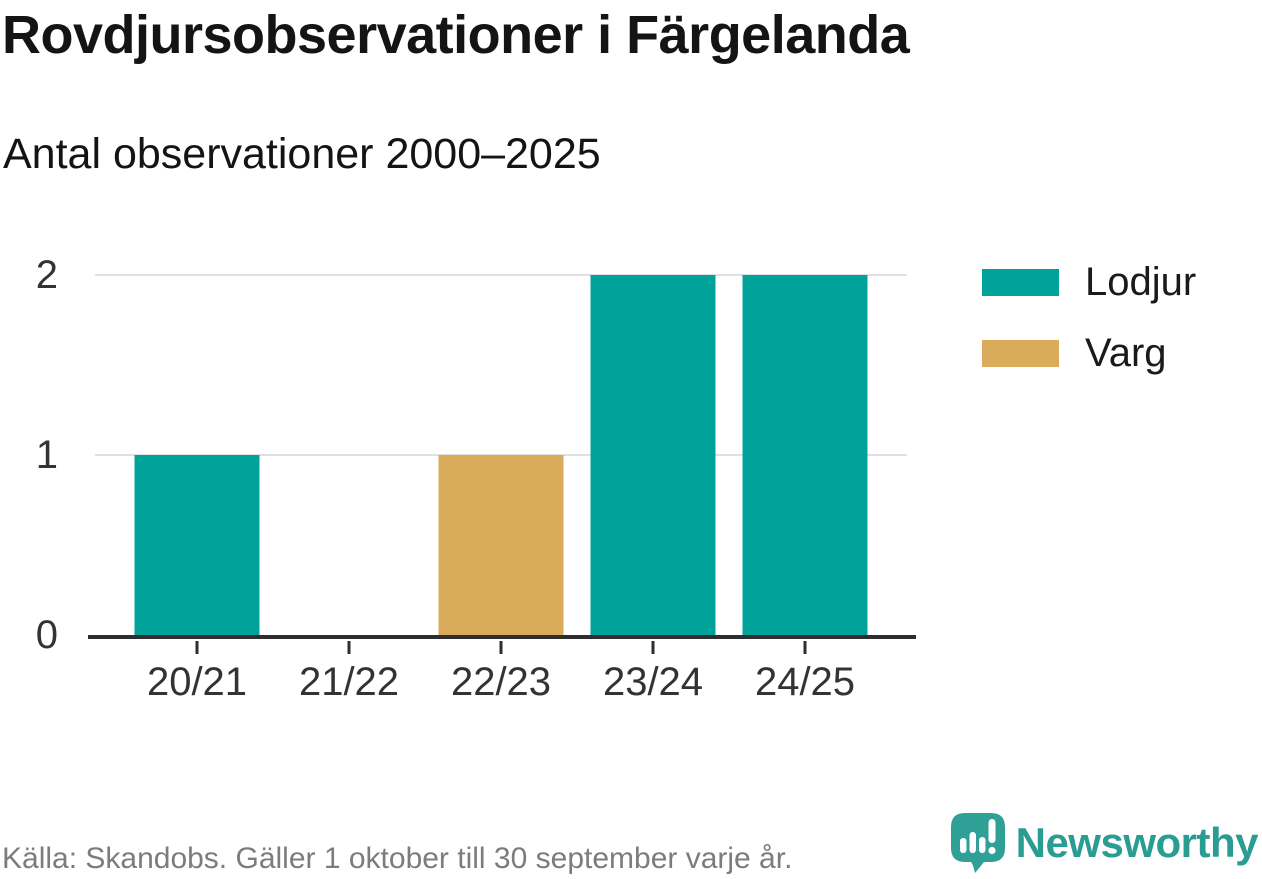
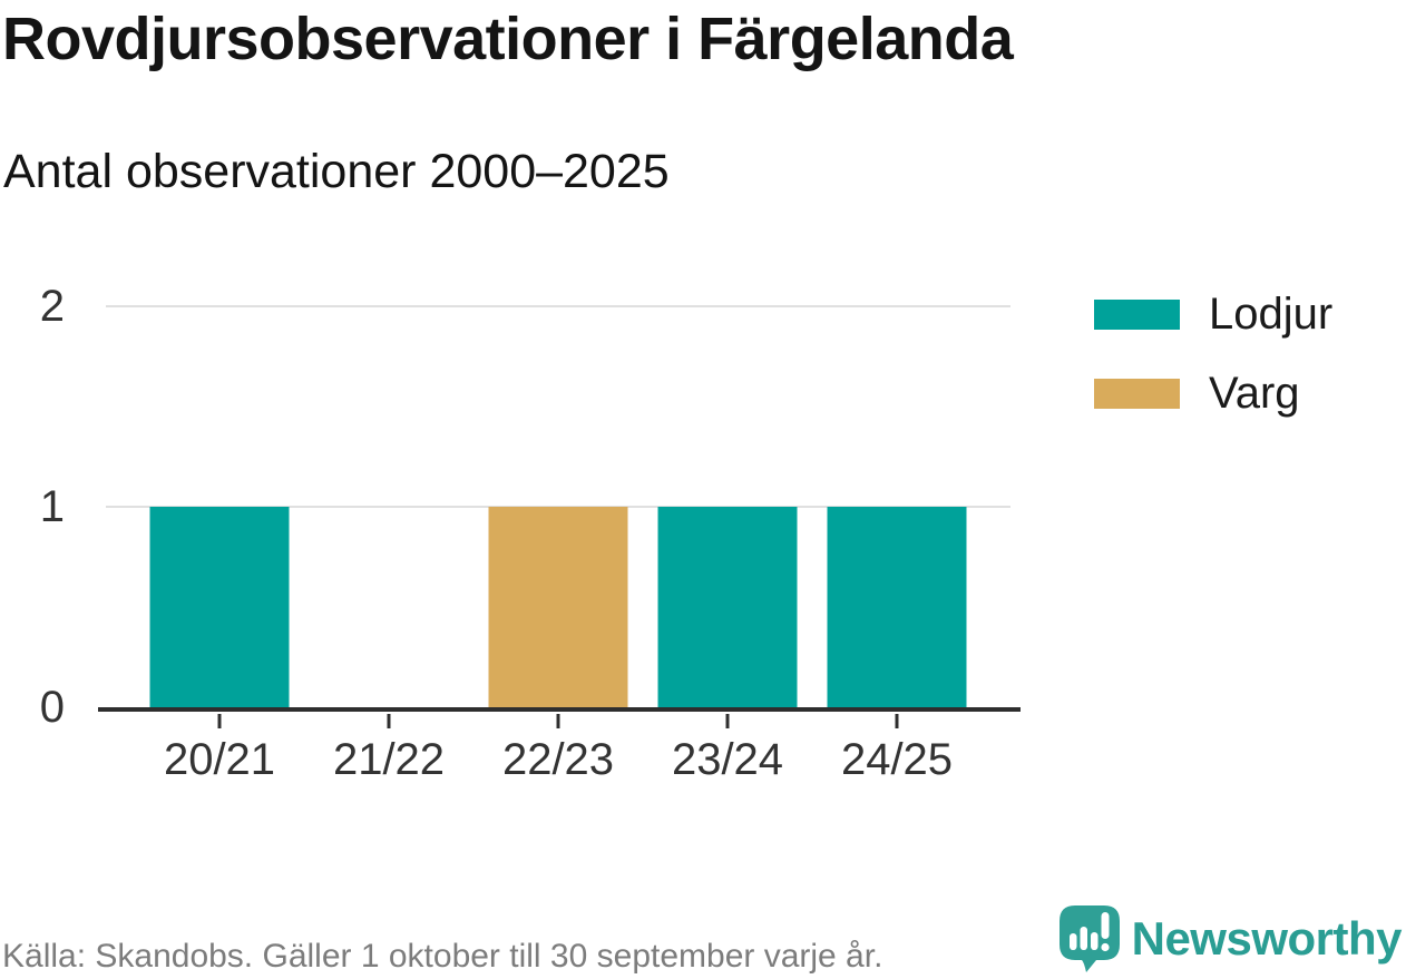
Lodjur/23/24: 2 -> 1
Lodjur/24/25: 2 -> 1
